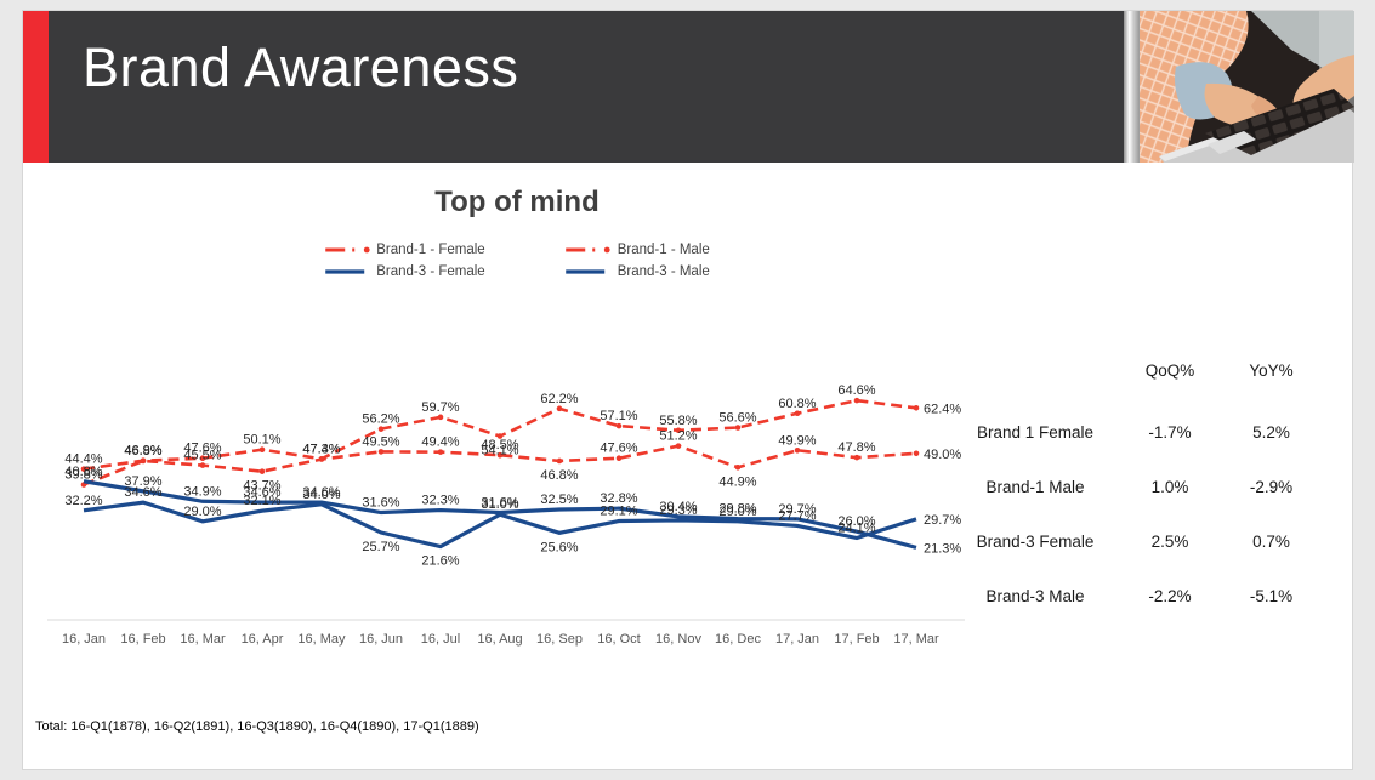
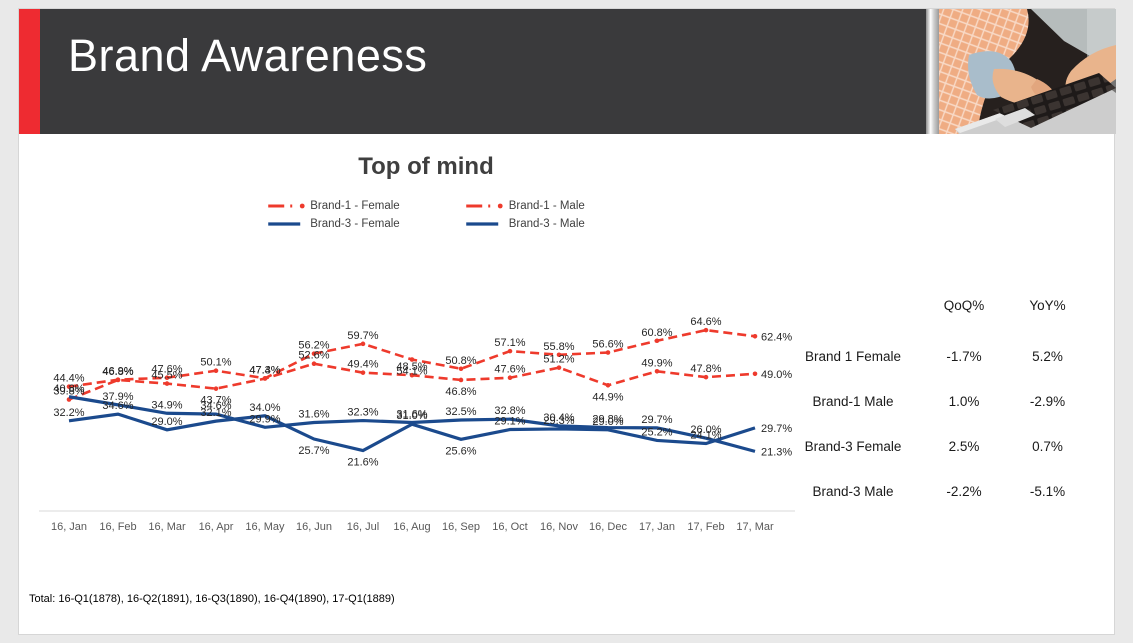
Brand-3 - Female/16, May: 34.6% -> 29.9%
Brand-1 - Male/16, Jun: 49.5% -> 52.6%
Brand-1 - Female/16, Sep: 62.2% -> 50.8%
Brand-3 - Male/17, Jan: 27.7% -> 25.2%
